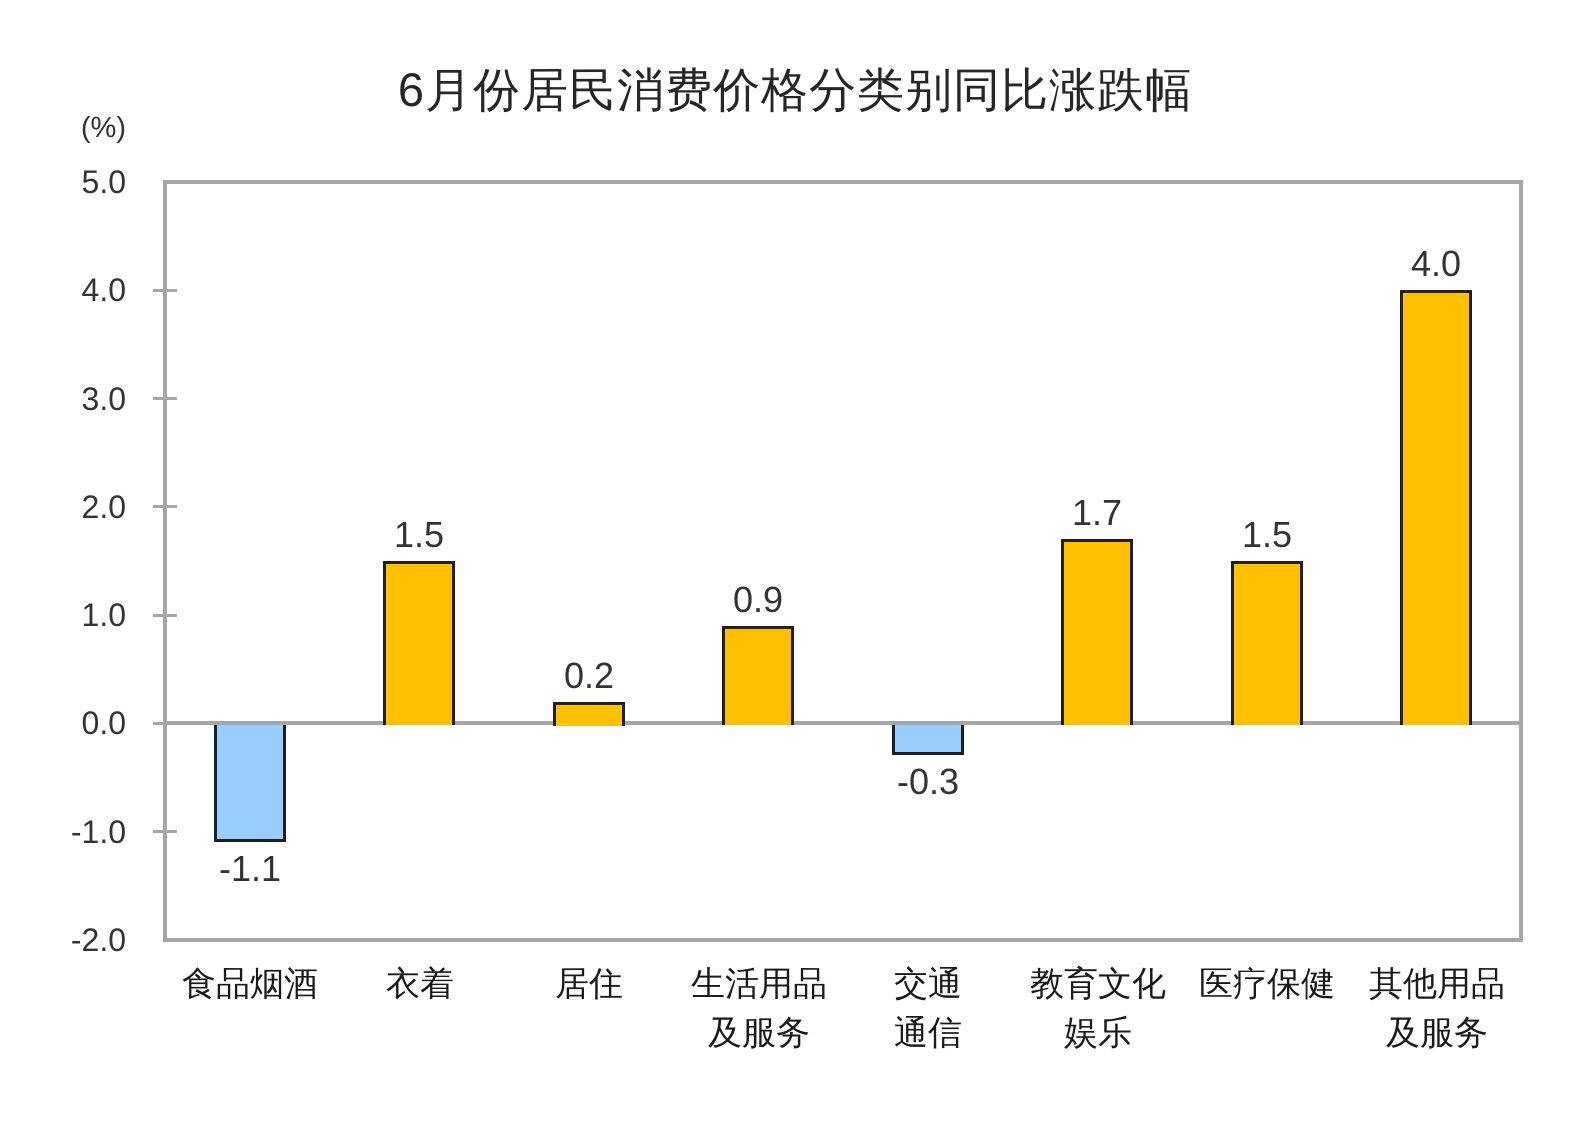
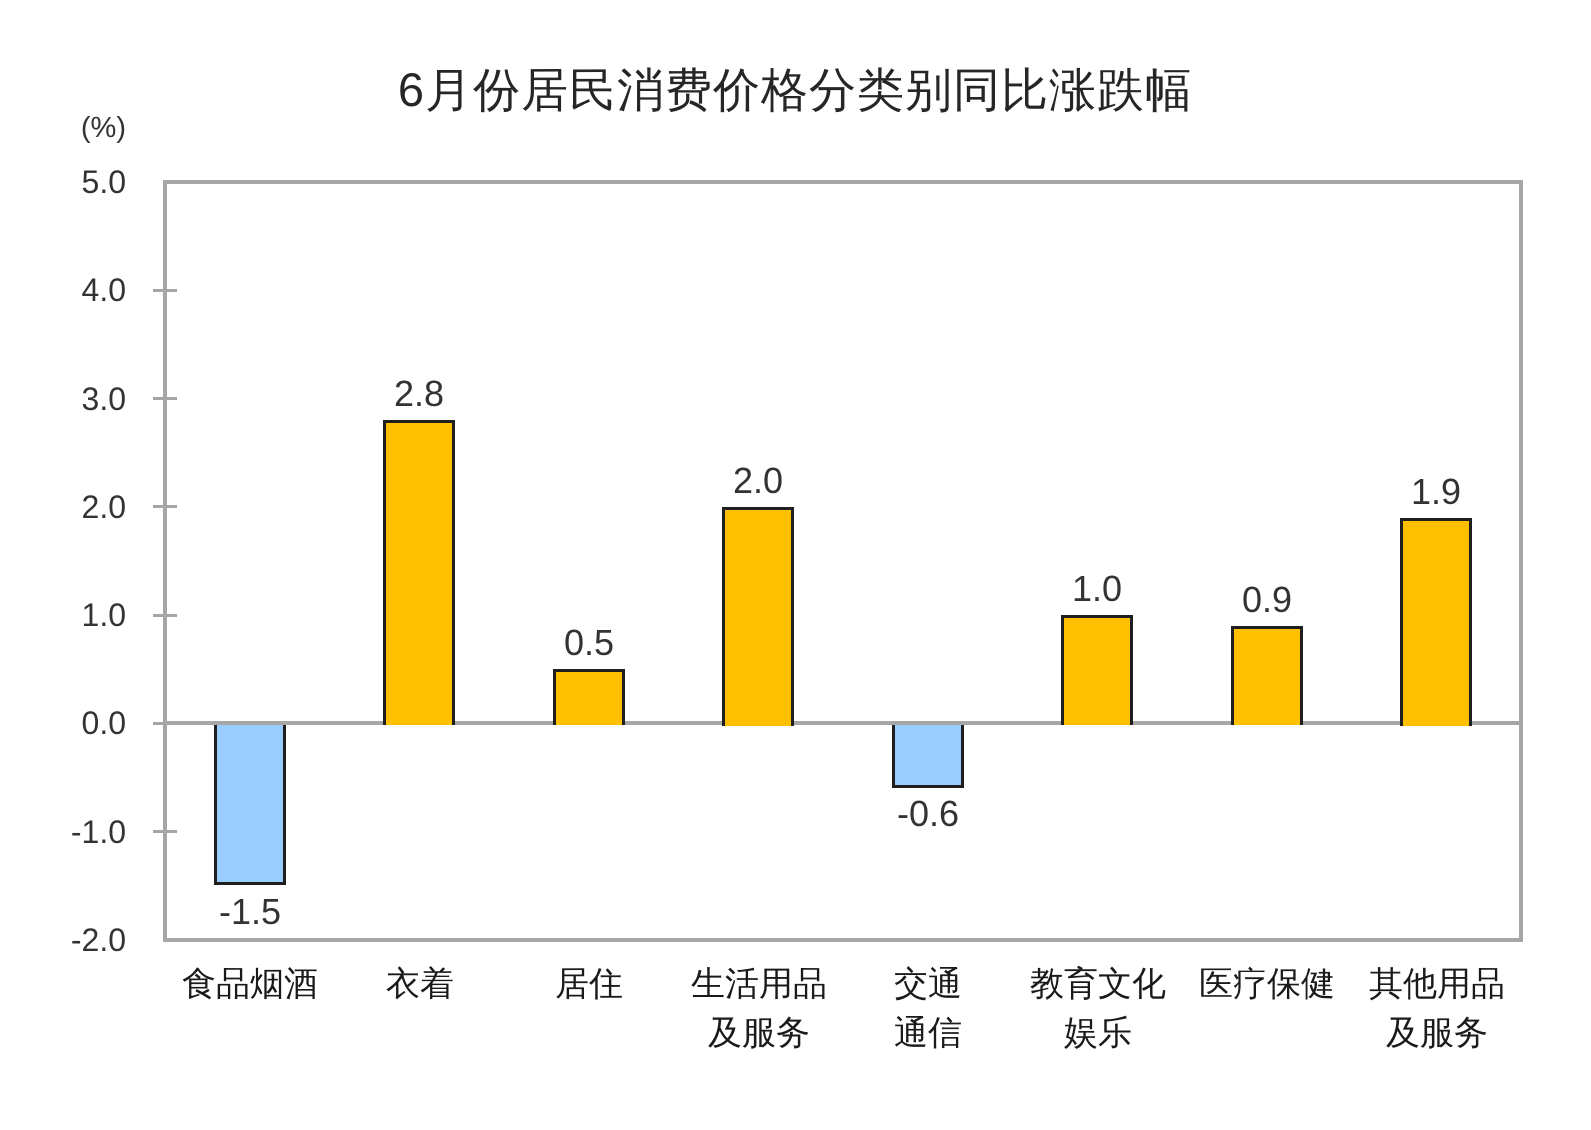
食品烟酒: -1.1 -> -1.5
衣着: 1.5 -> 2.8
居住: 0.2 -> 0.5
生活用品 及服务: 0.9 -> 2.0
交通 通信: -0.3 -> -0.6
教育文化 娱乐: 1.7 -> 1.0
医疗保健: 1.5 -> 0.9
其他用品 及服务: 4.0 -> 1.9
